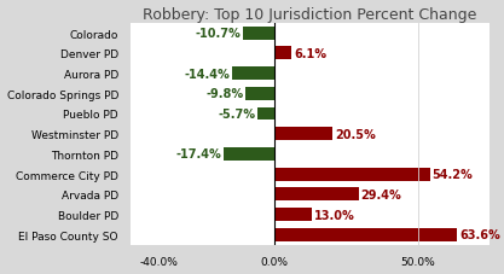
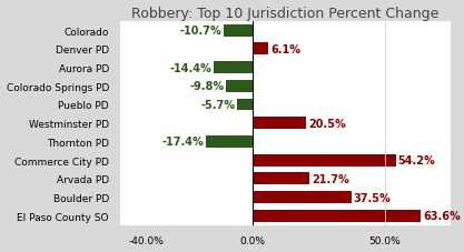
Arvada PD: 29.4% -> 21.7%
Boulder PD: 13.0% -> 37.5%
